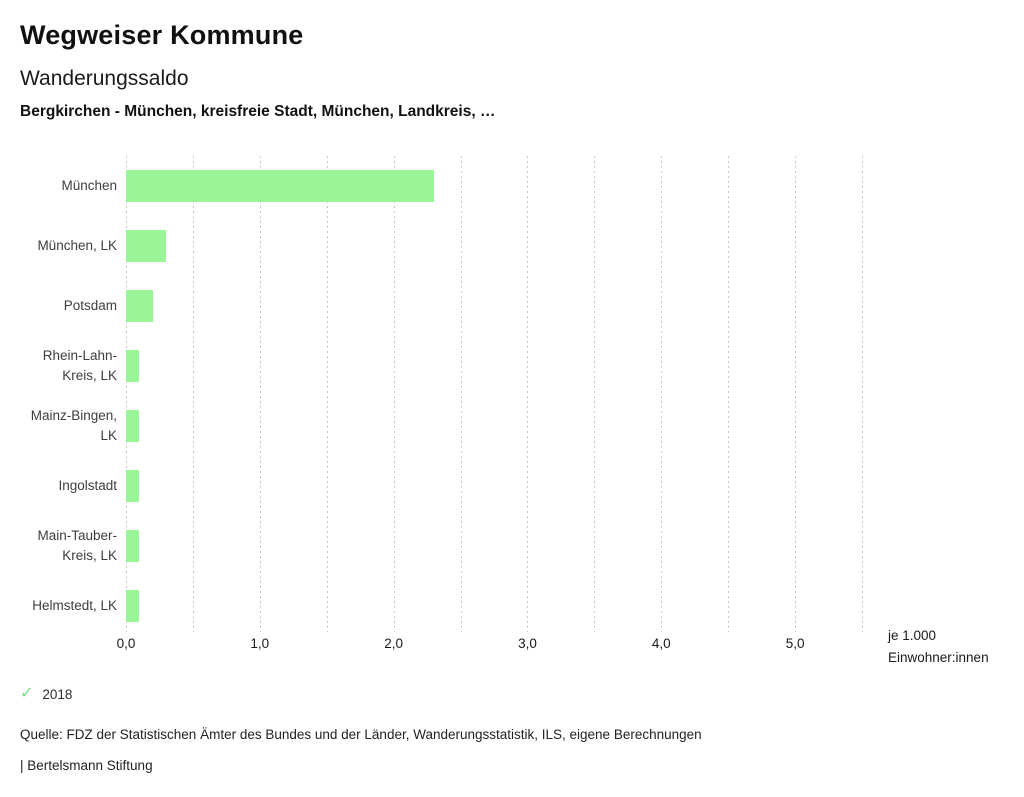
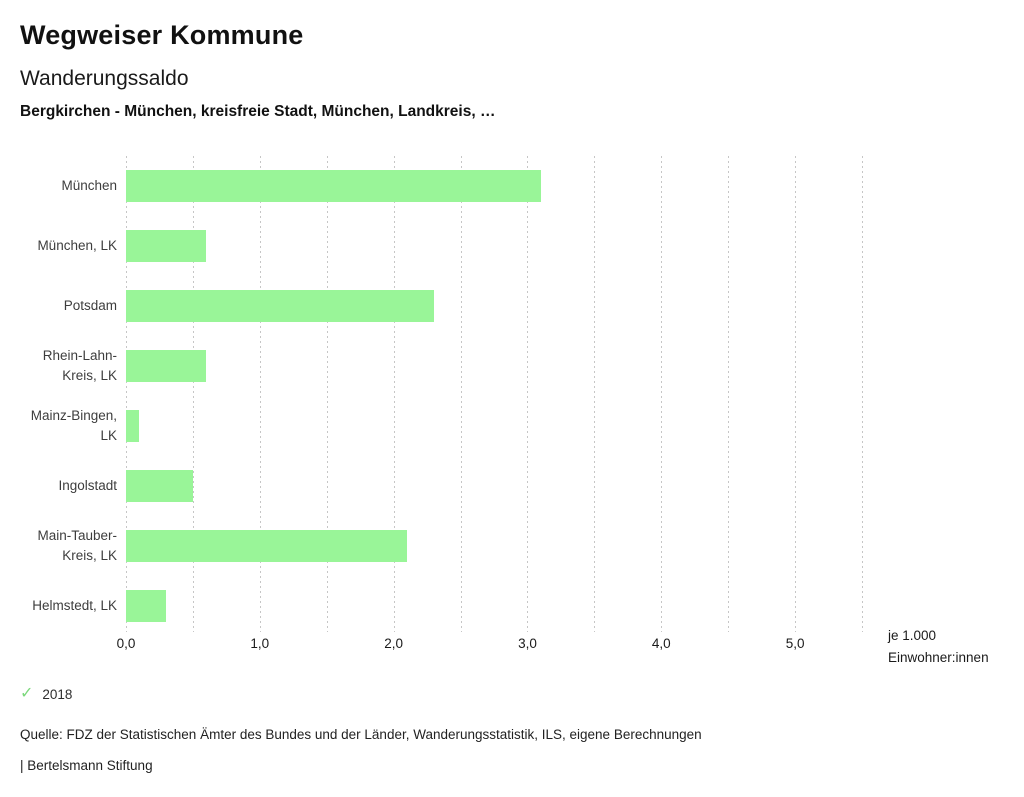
München: 2,3 -> 3,1
München, LK: 0,3 -> 0,6
Potsdam: 0,2 -> 2,3
Rhein-Lahn-Kreis, LK: 0,1 -> 0,6
Ingolstadt: 0,1 -> 0,5
Main-Tauber-Kreis, LK: 0,1 -> 2,1
Helmstedt, LK: 0,1 -> 0,3
